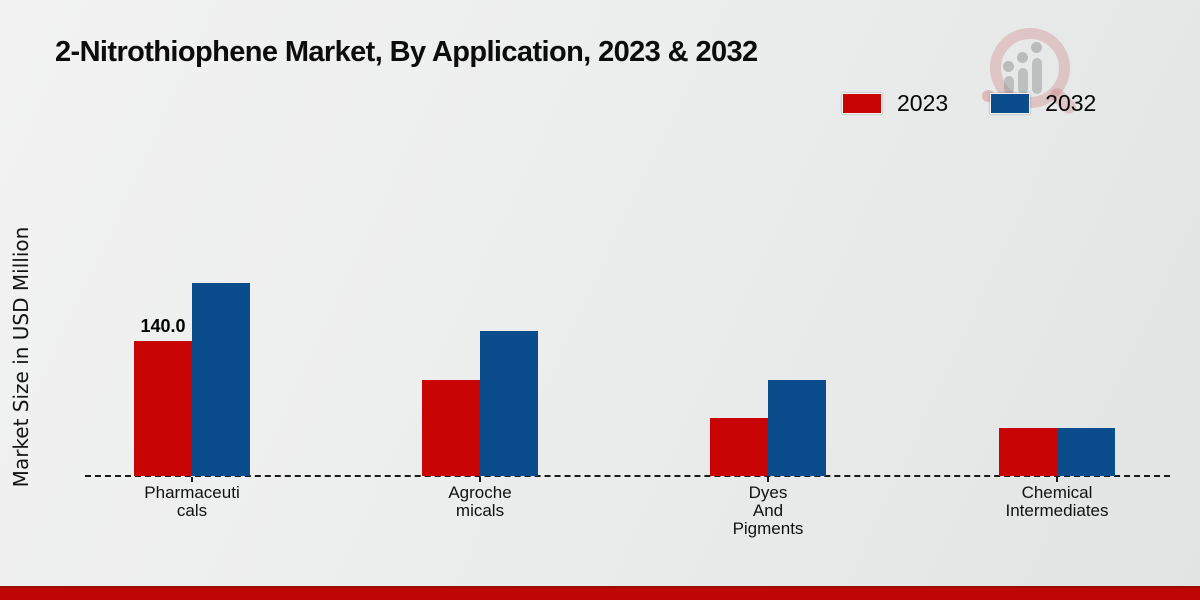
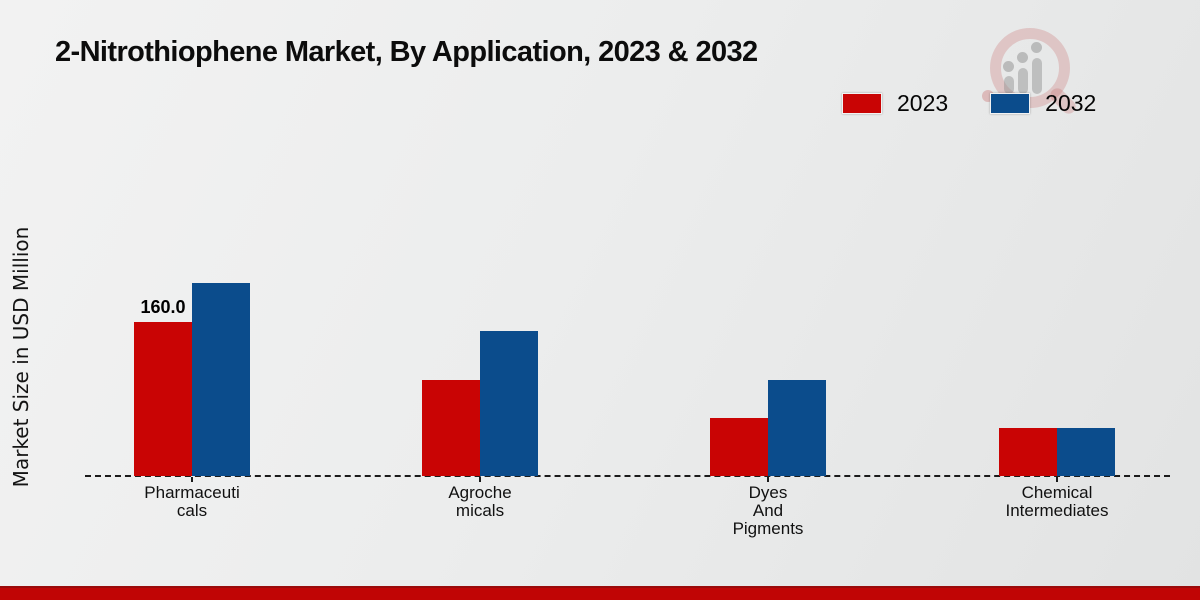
2023/Pharmaceuticals: 140.0 -> 160.0
